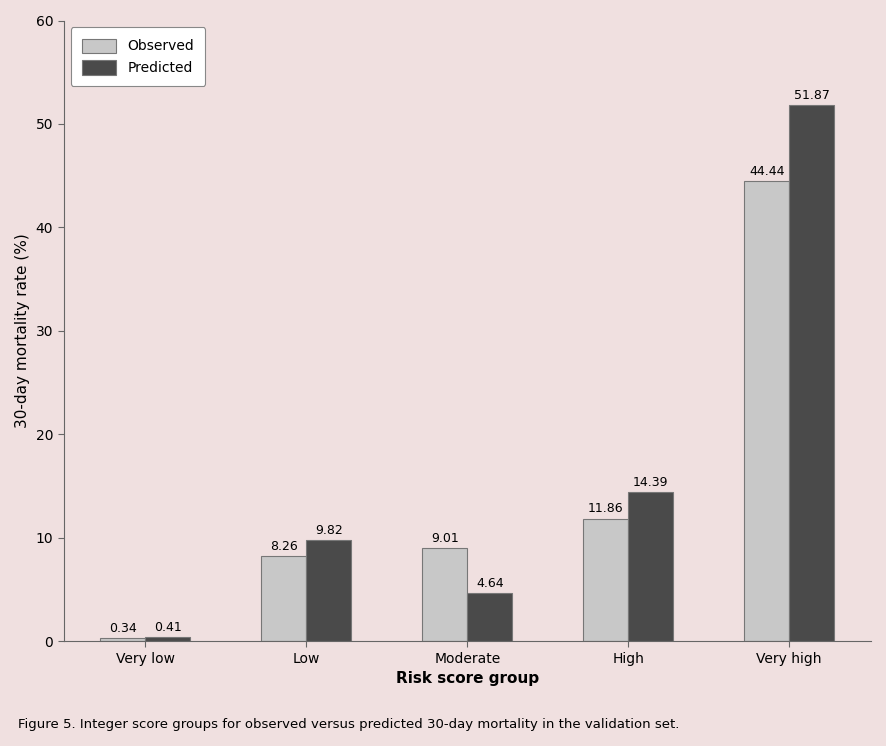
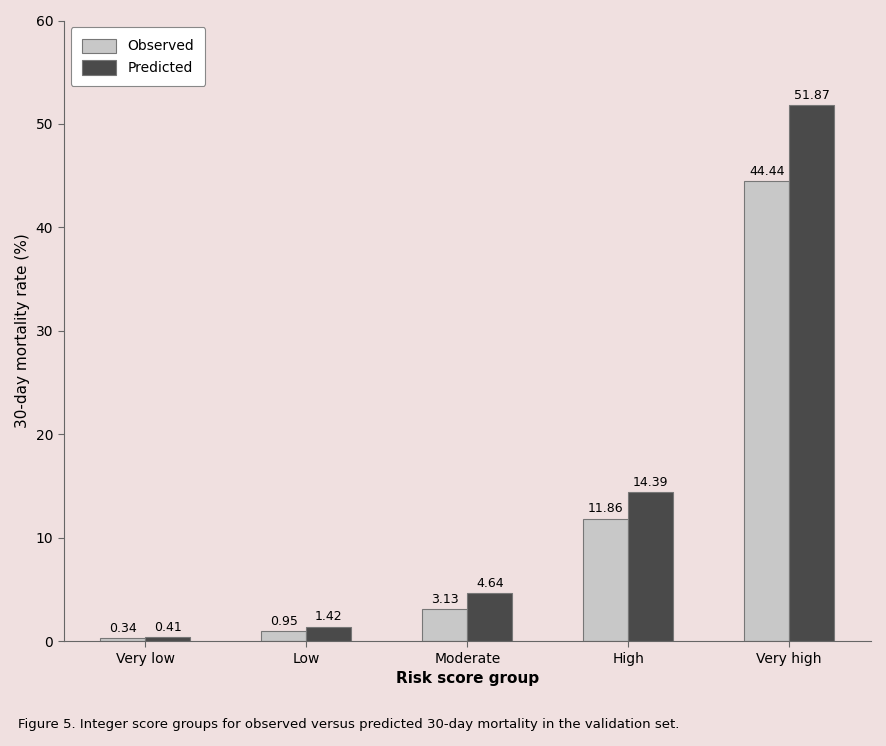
Observed/Low: 8.26 -> 0.95
Predicted/Low: 9.82 -> 1.42
Observed/Moderate: 9.01 -> 3.13
